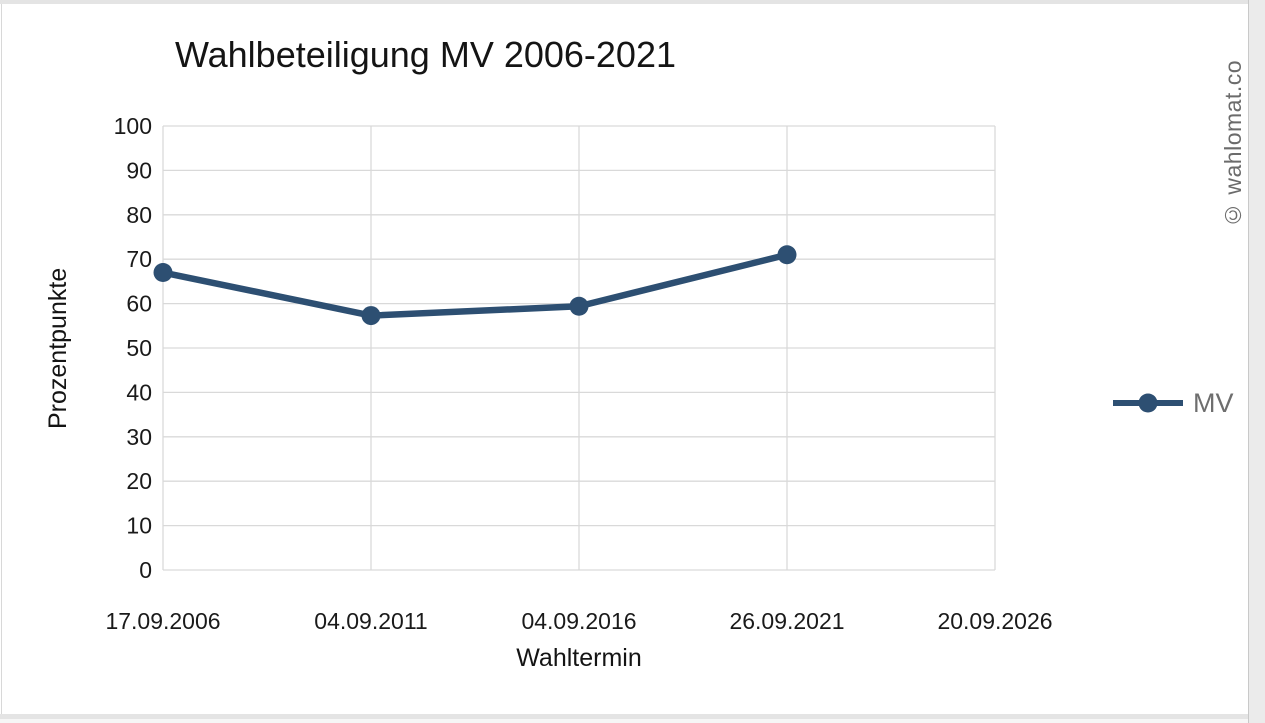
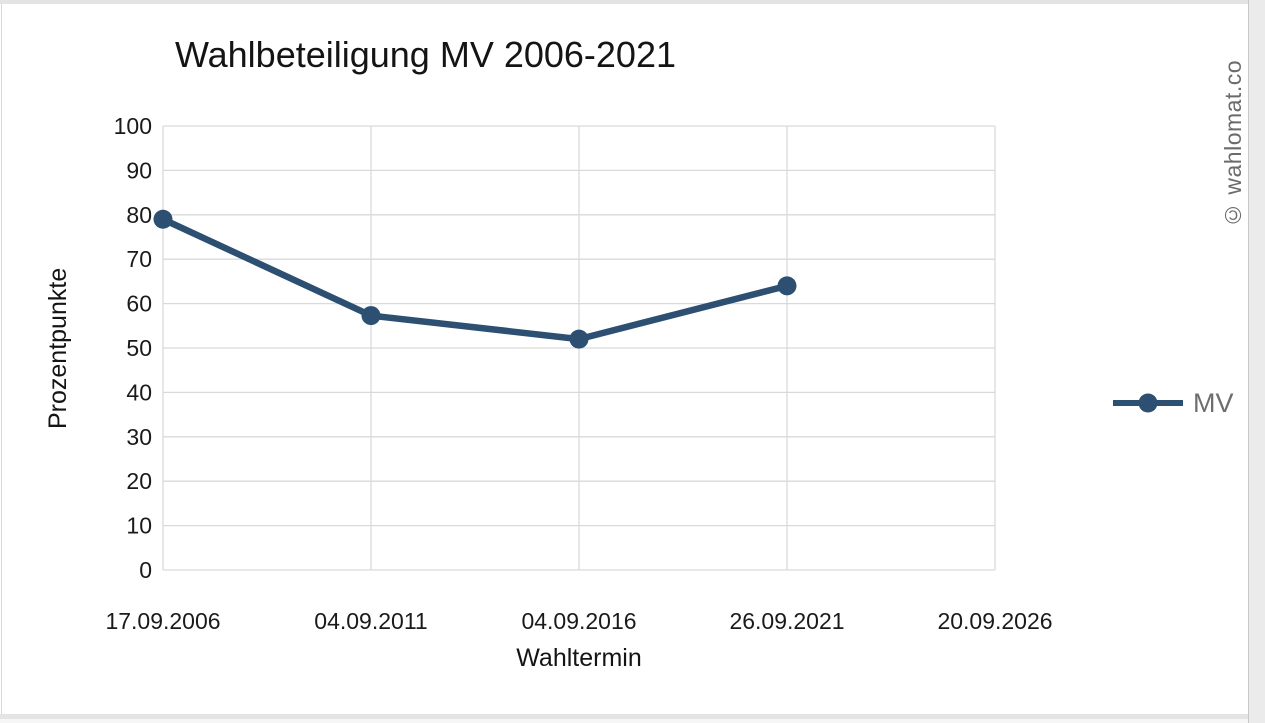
17.09.2006: 67 -> 79
04.09.2016: 59 -> 52
26.09.2021: 71 -> 64
